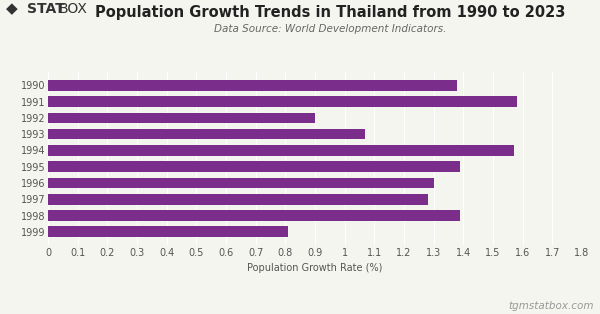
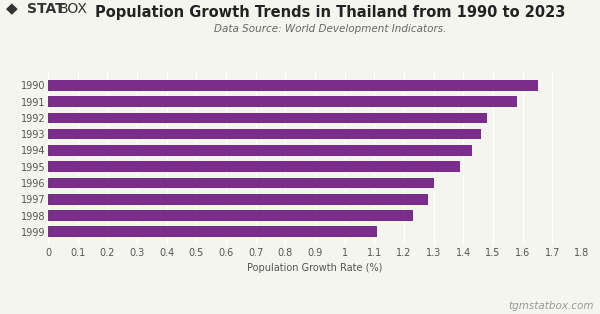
1990: 1.38 -> 1.65
1992: 0.90 -> 1.48
1993: 1.07 -> 1.46
1994: 1.57 -> 1.43
1998: 1.39 -> 1.23
1999: 0.81 -> 1.11
